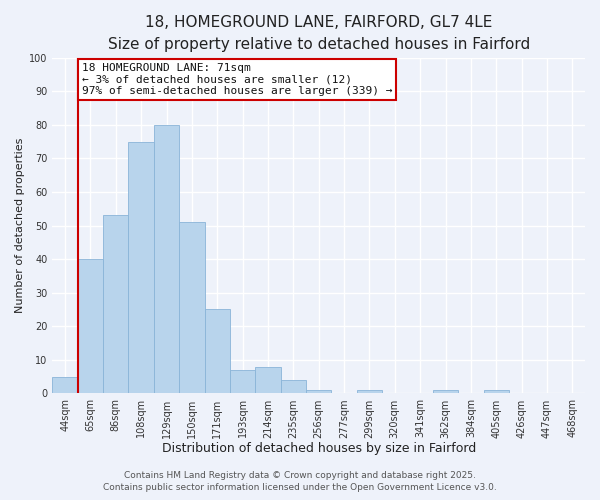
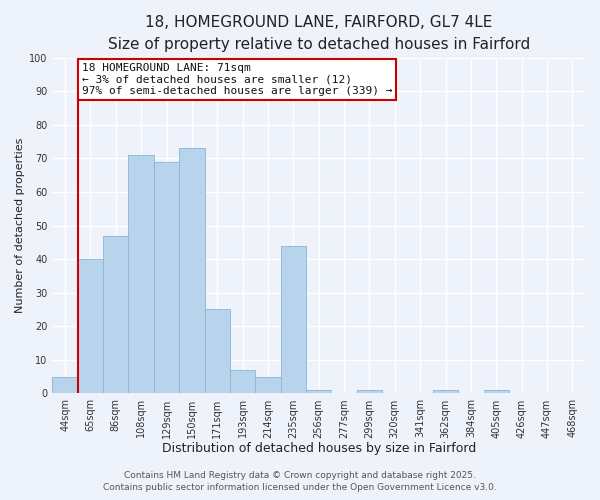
86sqm: 53 -> 47
108sqm: 75 -> 71
129sqm: 80 -> 69
150sqm: 51 -> 73
214sqm: 8 -> 5
235sqm: 4 -> 44
